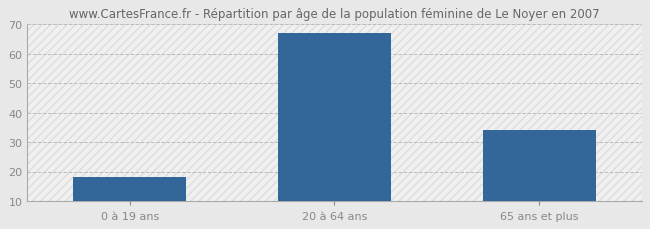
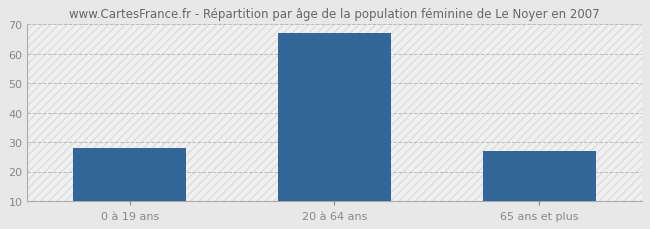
0 à 19 ans: 18 -> 28
65 ans et plus: 34 -> 27
